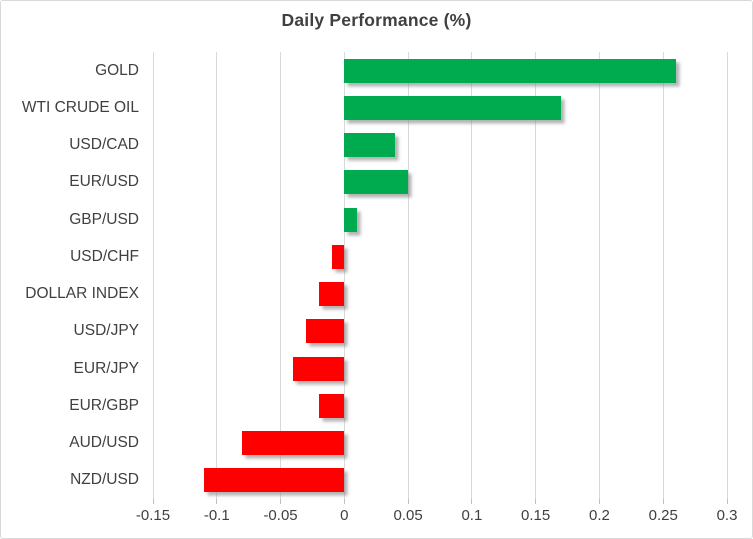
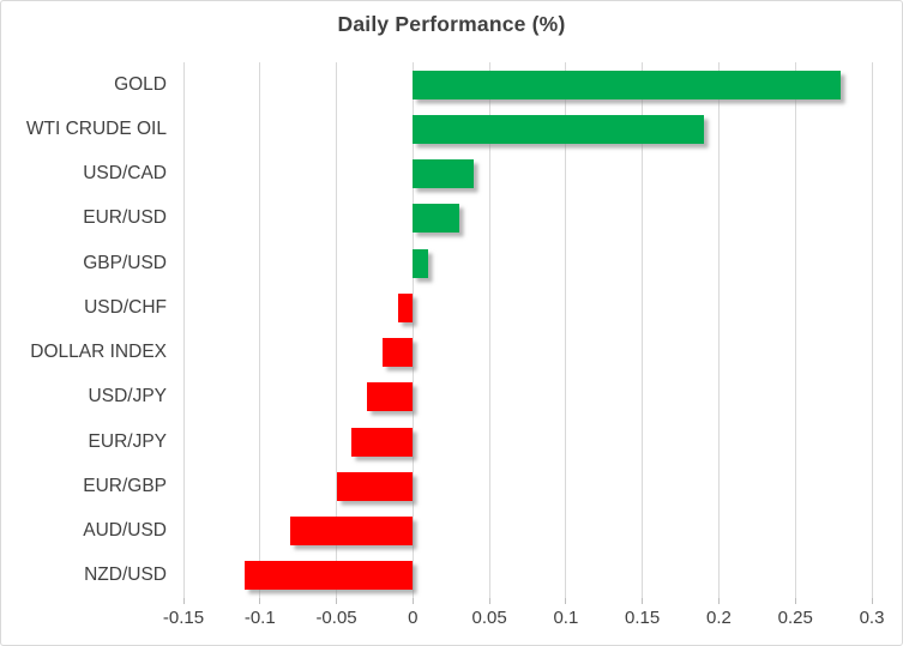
GOLD: 0.26 -> 0.28
WTI CRUDE OIL: 0.17 -> 0.19
EUR/USD: 0.05 -> 0.03
EUR/GBP: -0.02 -> -0.05
